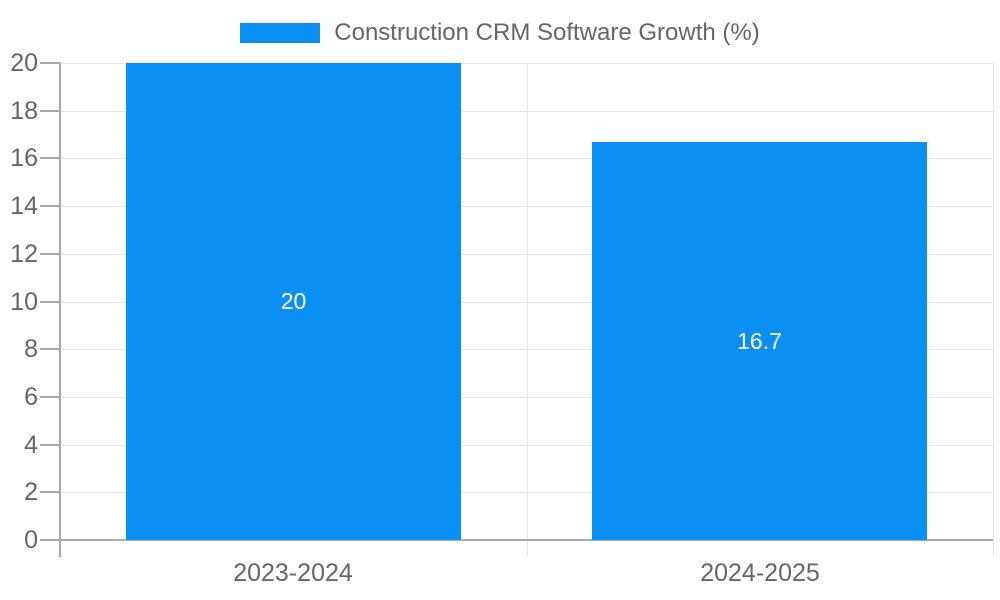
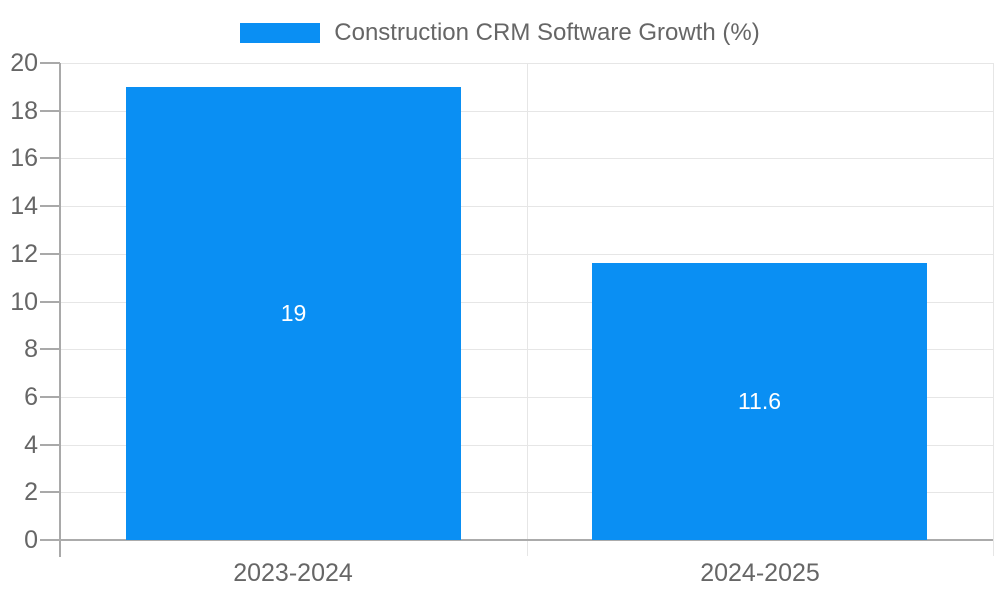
2023-2024: 20 -> 19
2024-2025: 16.7 -> 11.6
